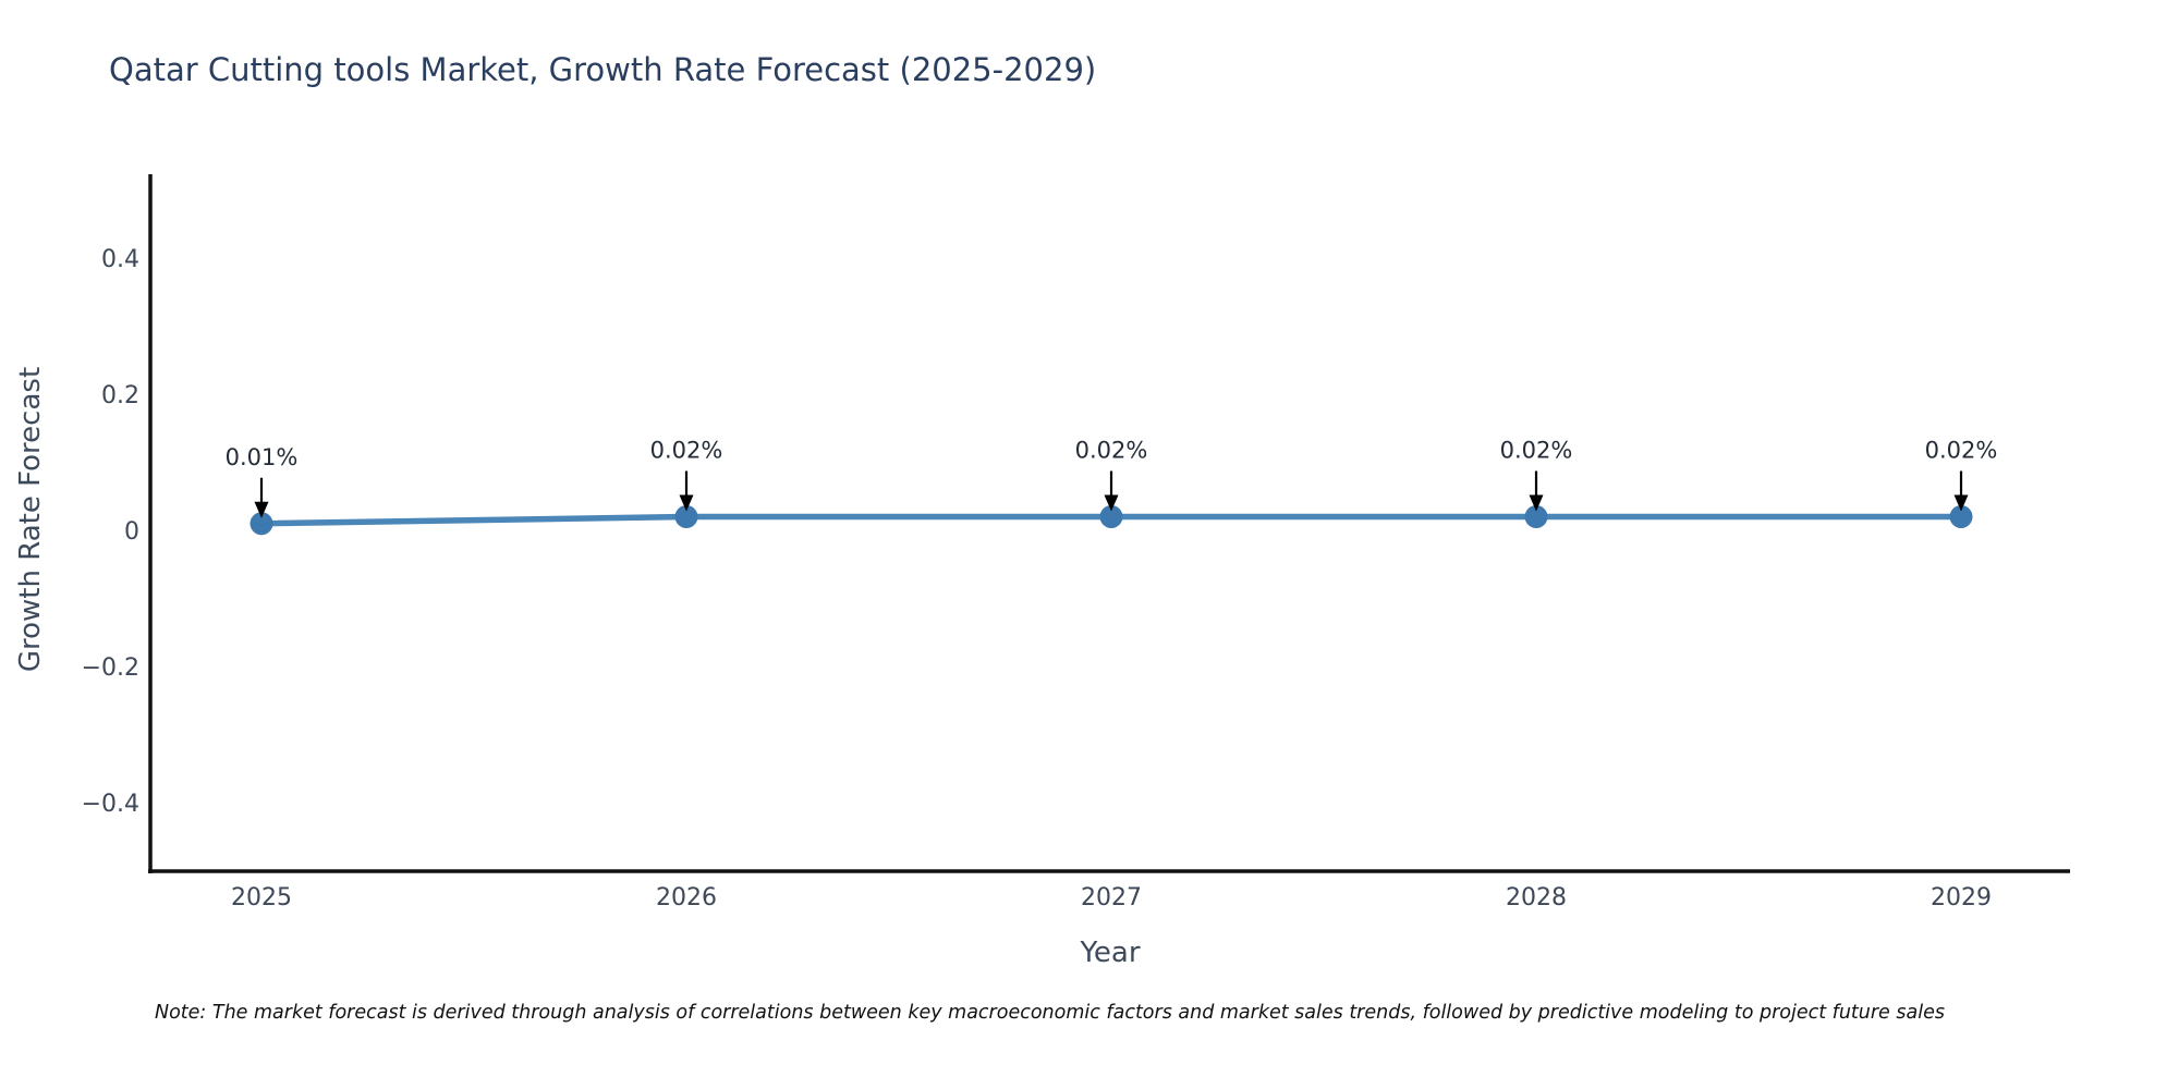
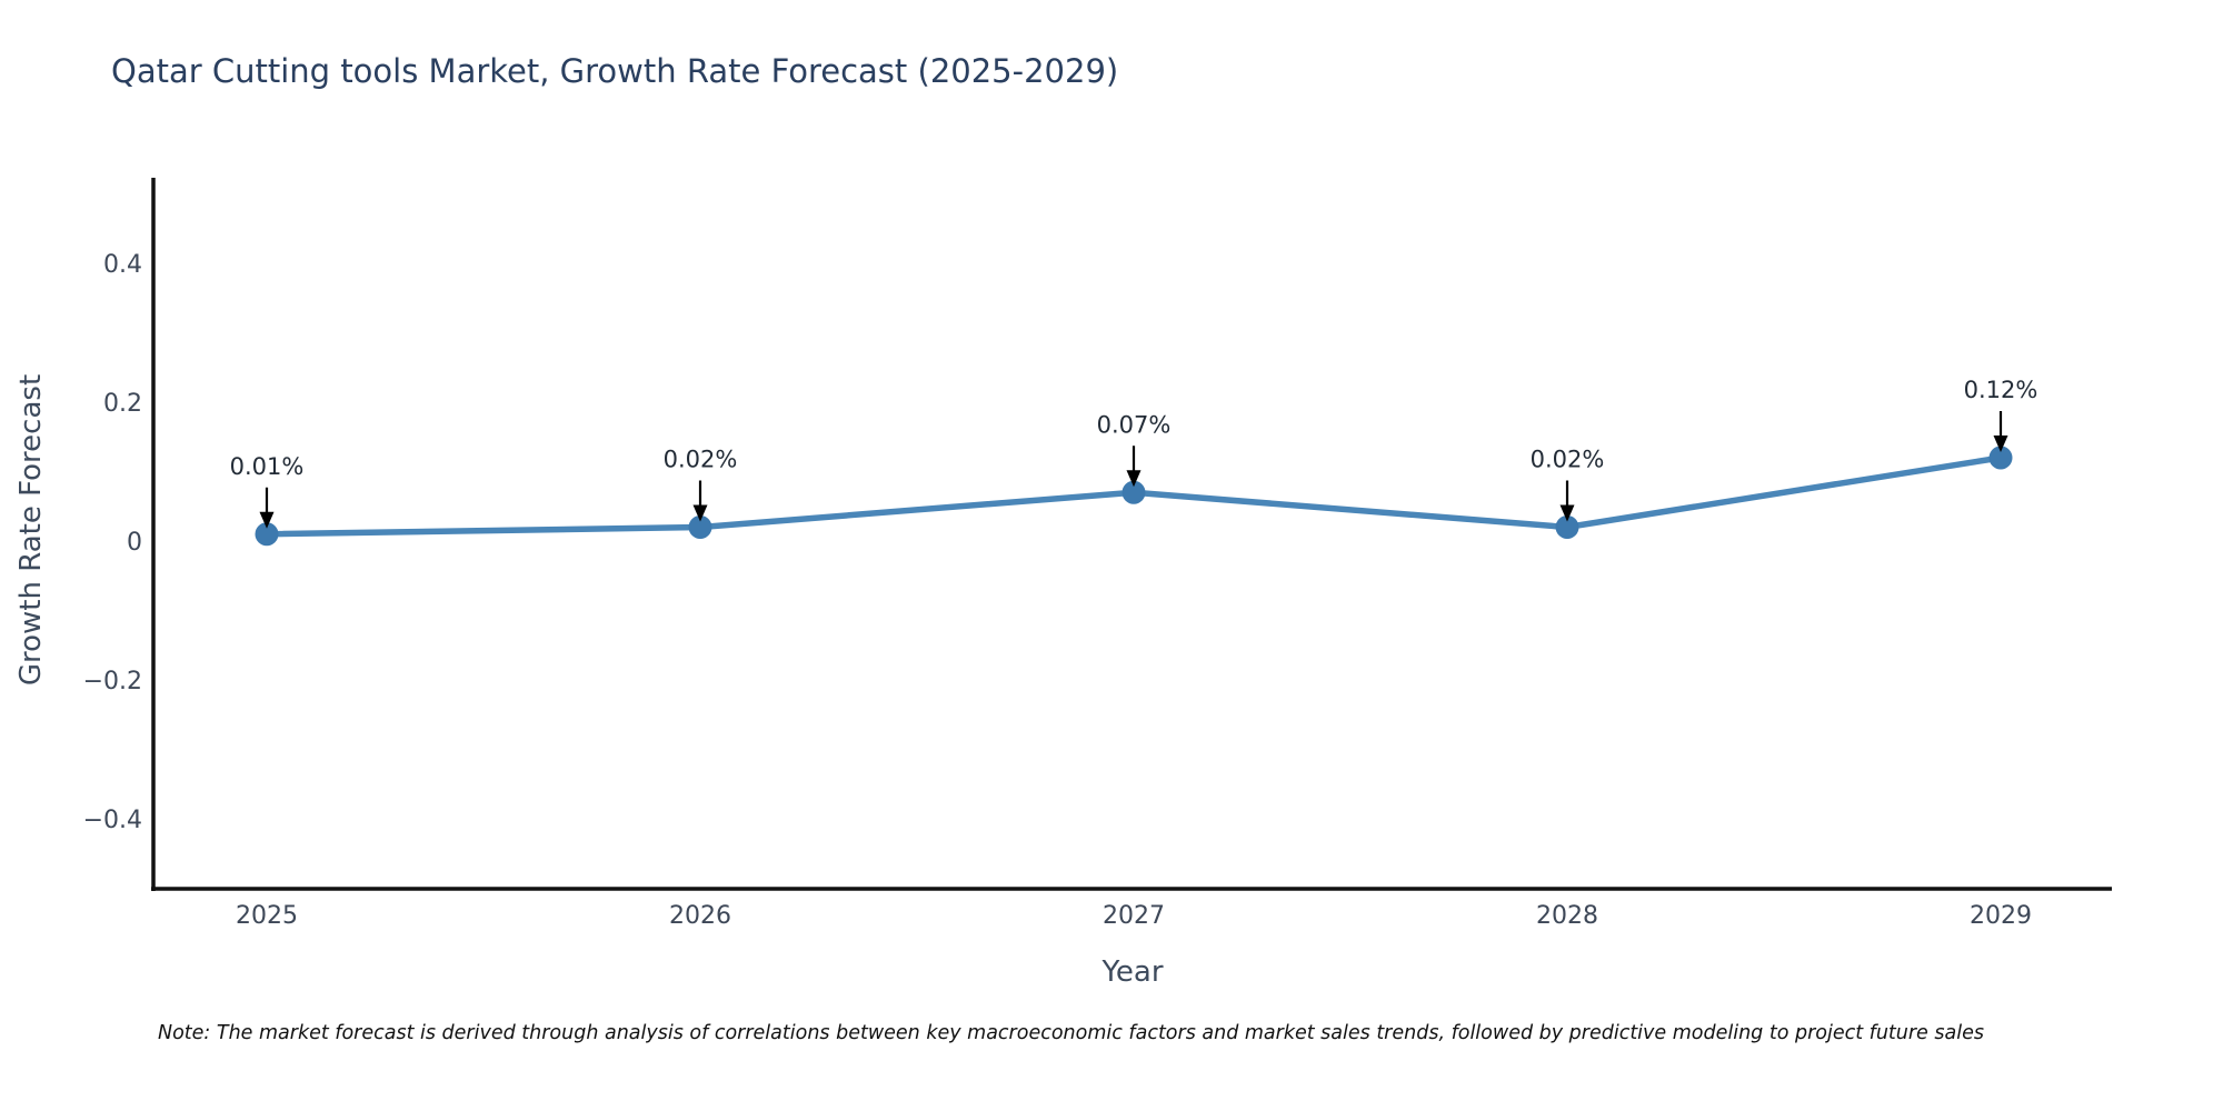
2027: 0.02% -> 0.07%
2029: 0.02% -> 0.12%
